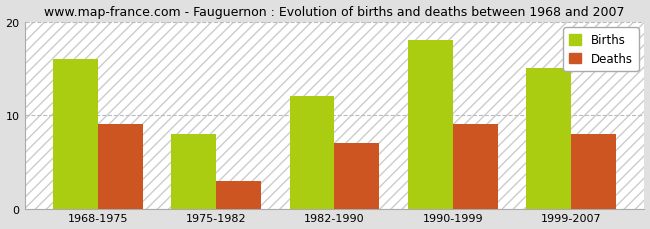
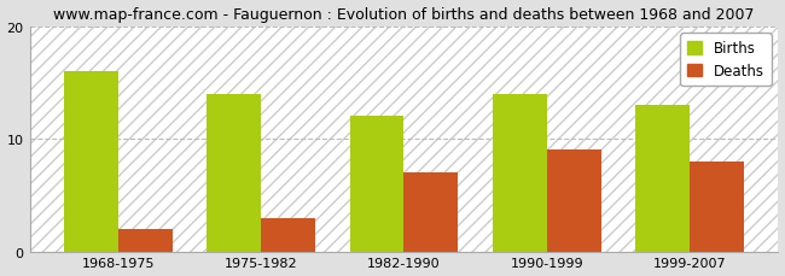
Deaths/1968-1975: 9 -> 2
Births/1975-1982: 8 -> 14
Births/1990-1999: 18 -> 14
Births/1999-2007: 15 -> 13
